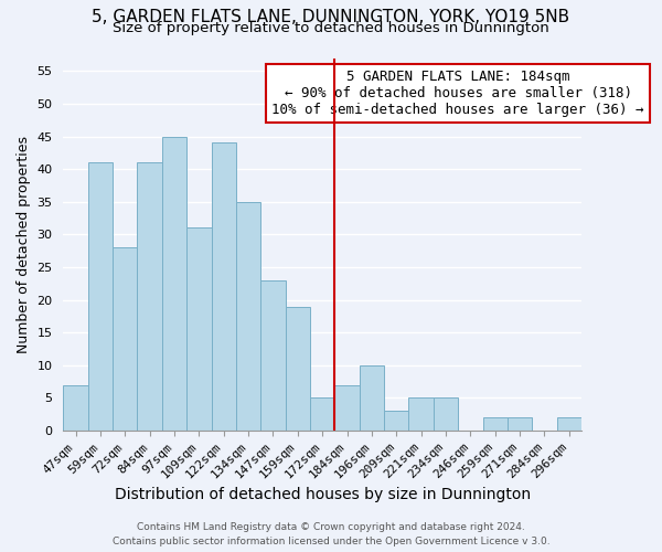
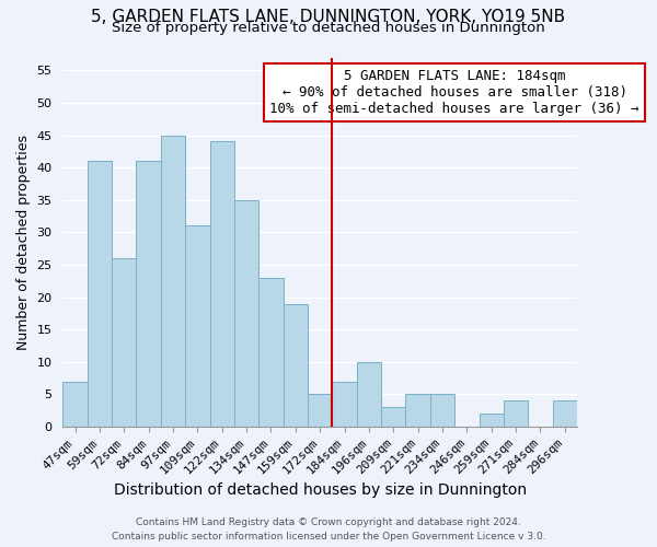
72sqm: 28 -> 26
271sqm: 2 -> 4
296sqm: 2 -> 4
